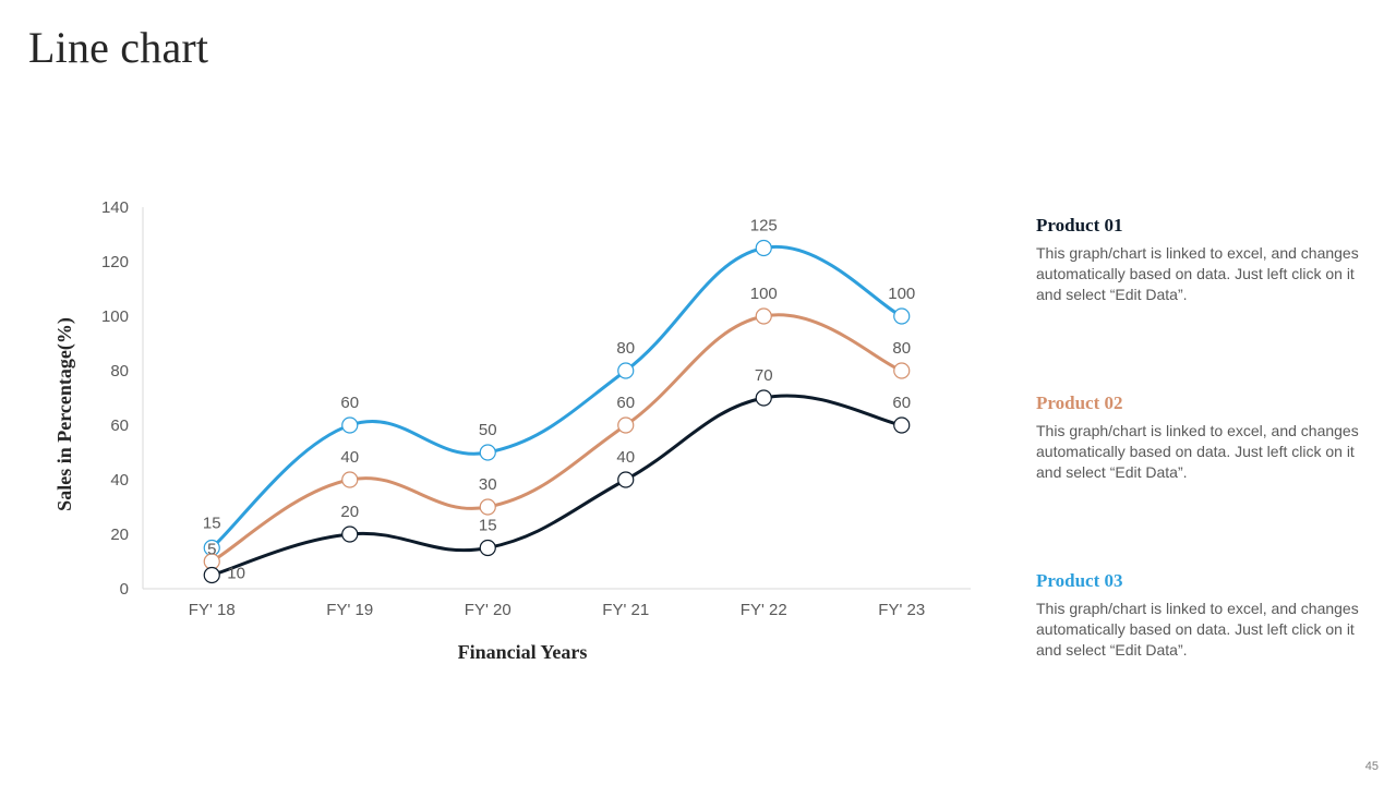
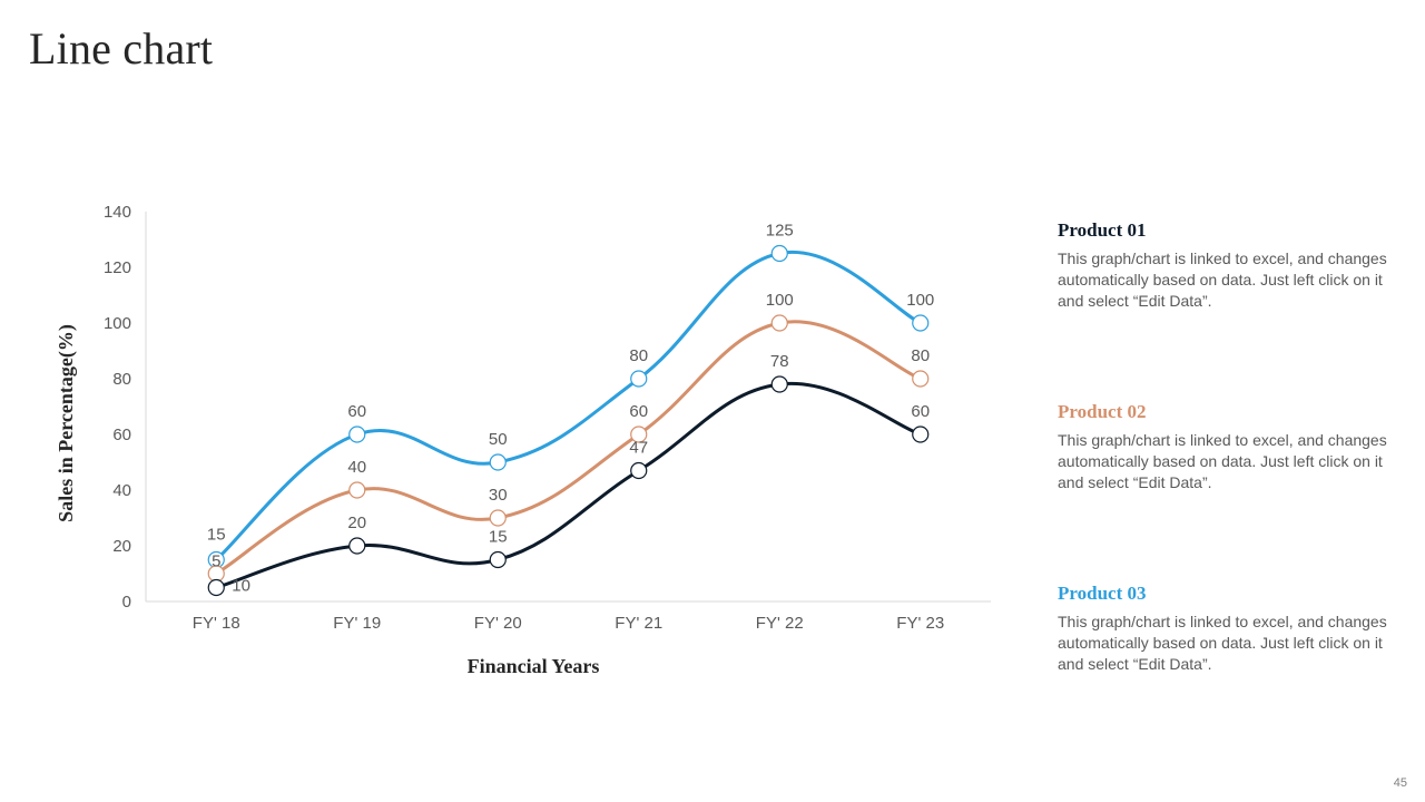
Product 01/FY' 21: 40 -> 47
Product 01/FY' 22: 70 -> 78
